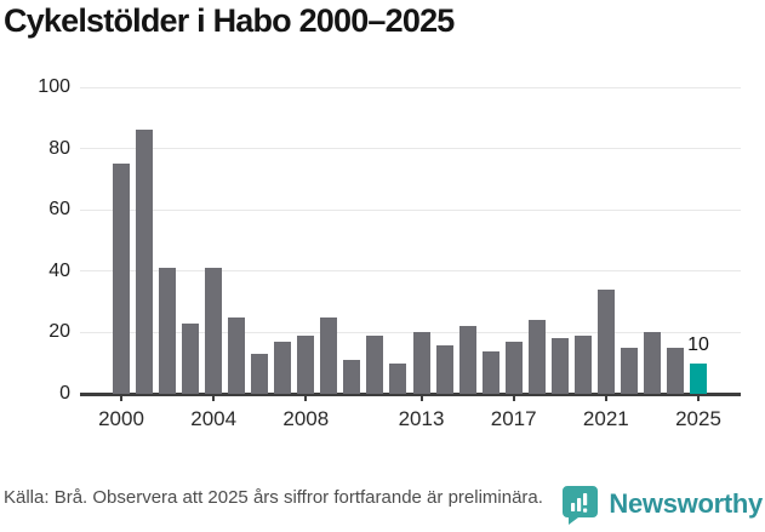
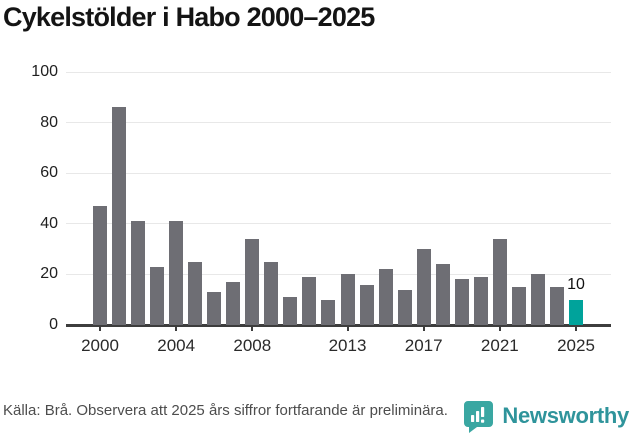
2000: 75 -> 47
2008: 19 -> 34
2017: 17 -> 30
